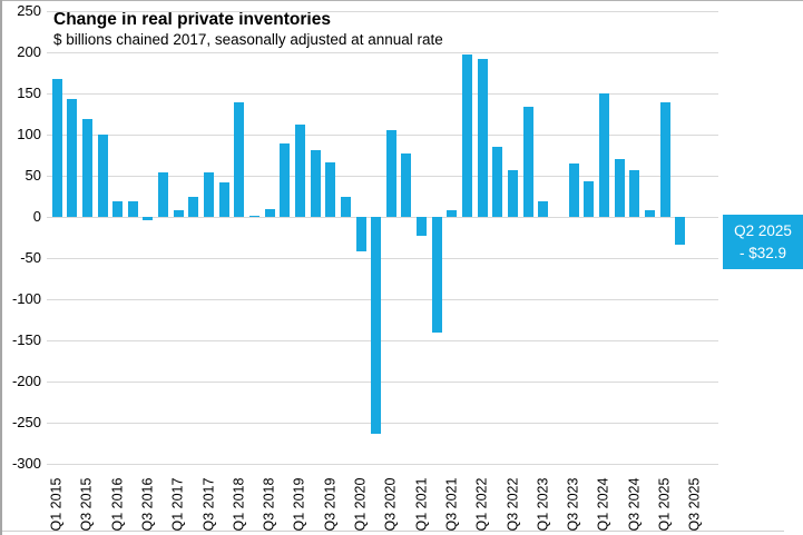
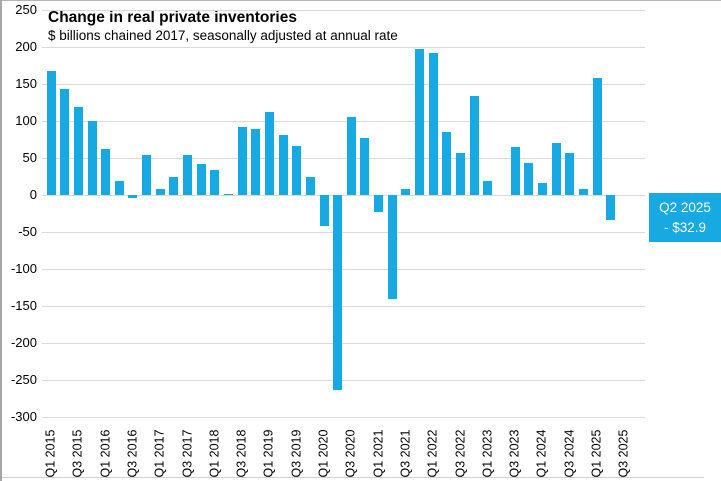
Q1 2016: 20 -> 60
Q1 2018: 140 -> 30
Q3 2018: 10 -> 90
Q1 2024: 150 -> 20
Q1 2025: 140 -> 160
